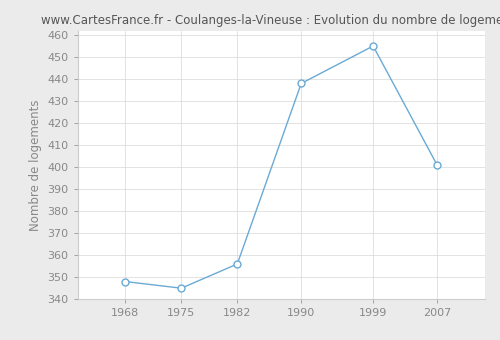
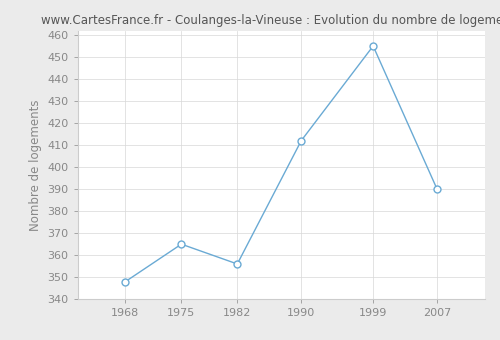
1975: 345 -> 365
1990: 438 -> 412
2007: 401 -> 390
